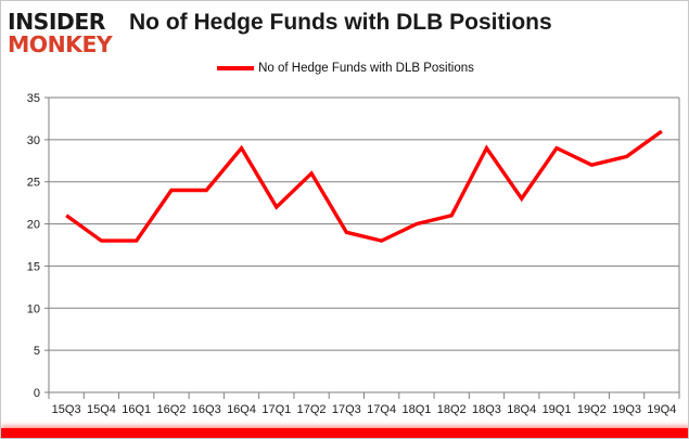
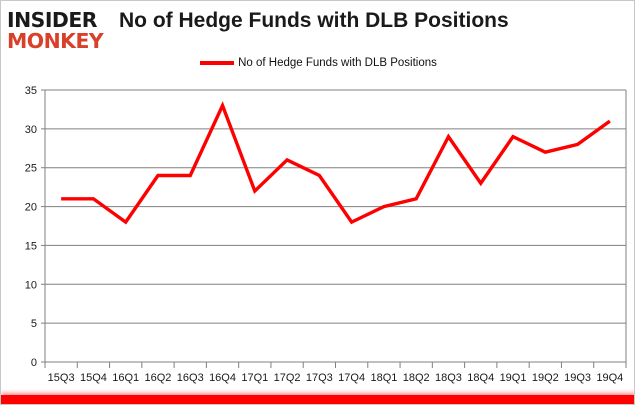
15Q4: 18 -> 21
16Q4: 29 -> 33
17Q3: 19 -> 24
